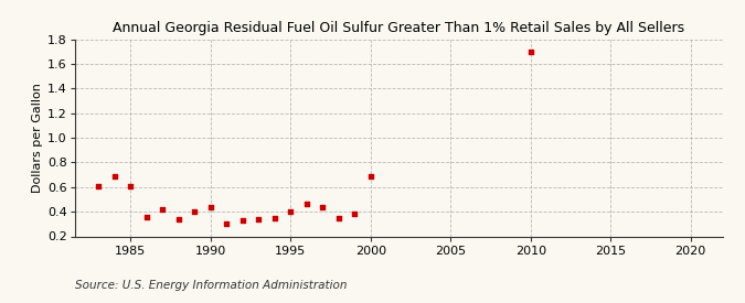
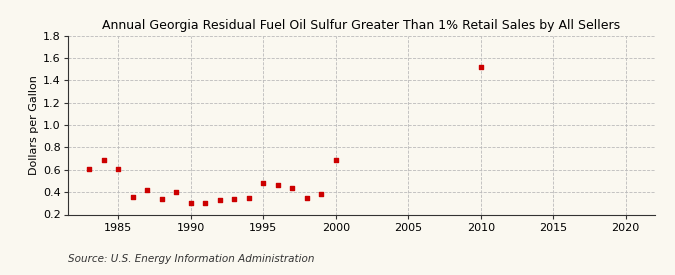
1990: 0.44 -> 0.30
1995: 0.40 -> 0.48
2010: 1.70 -> 1.52
